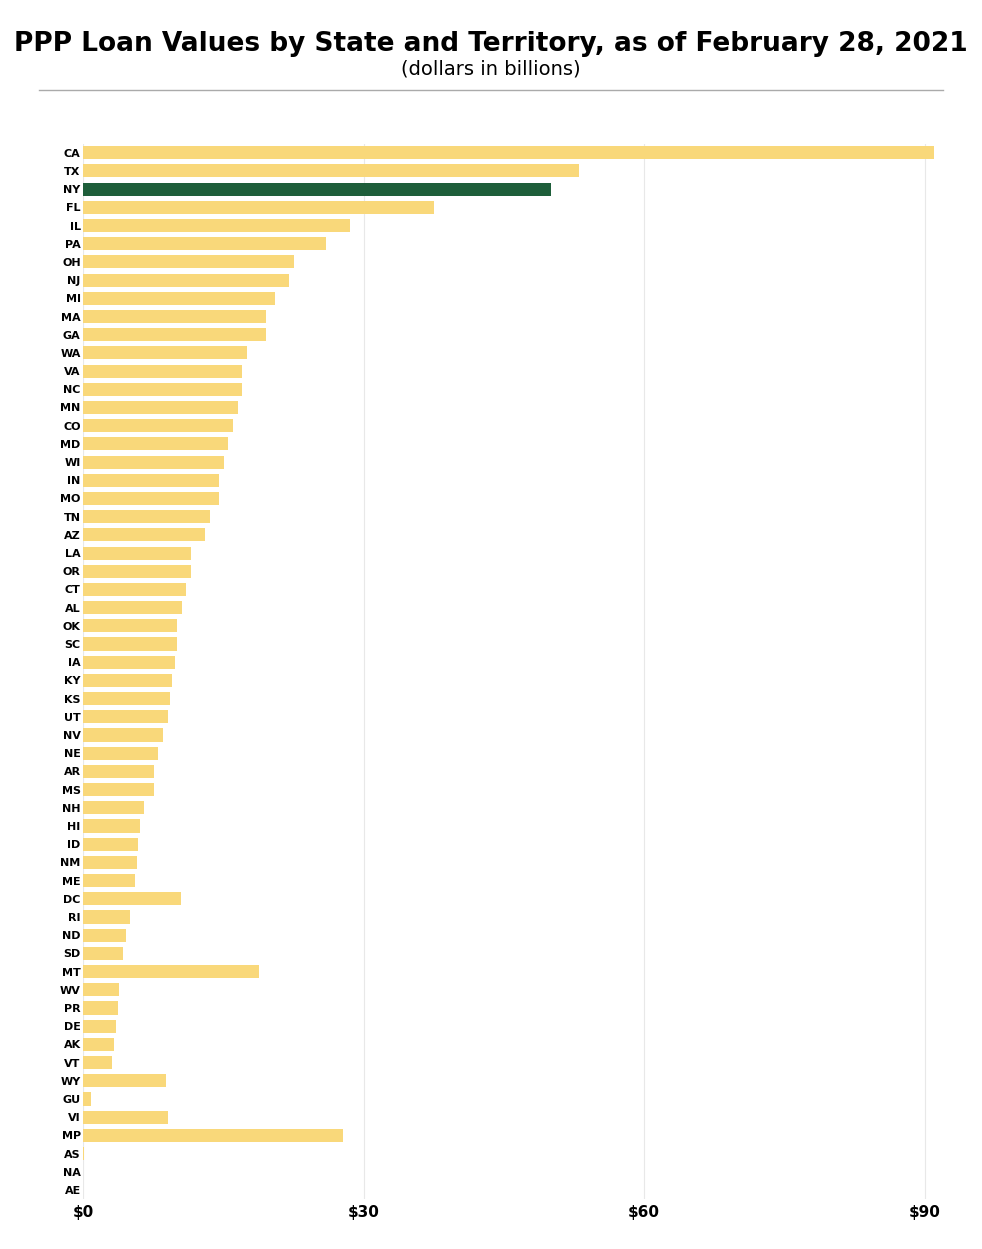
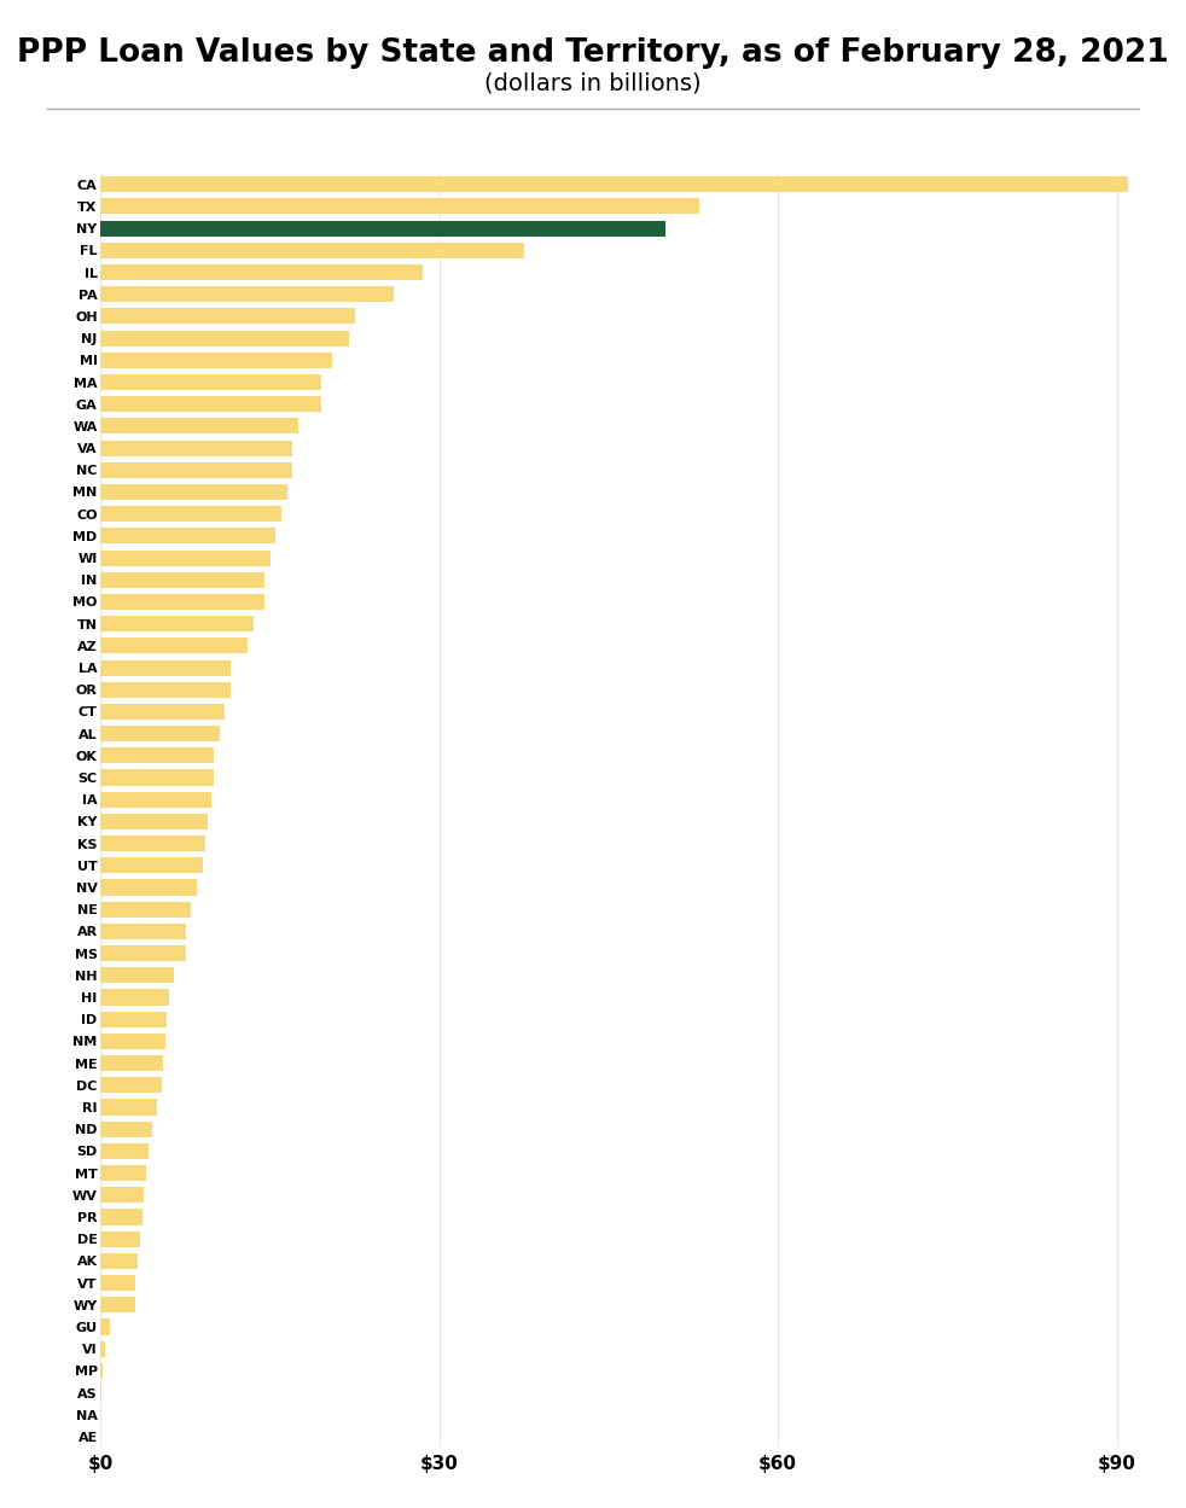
DC: $10.4 -> $5.4
MT: $18.8 -> $4.0
WY: $8.8 -> $3.0
VI: $9.0 -> $0.4
MP: $27.8 -> $0.2
